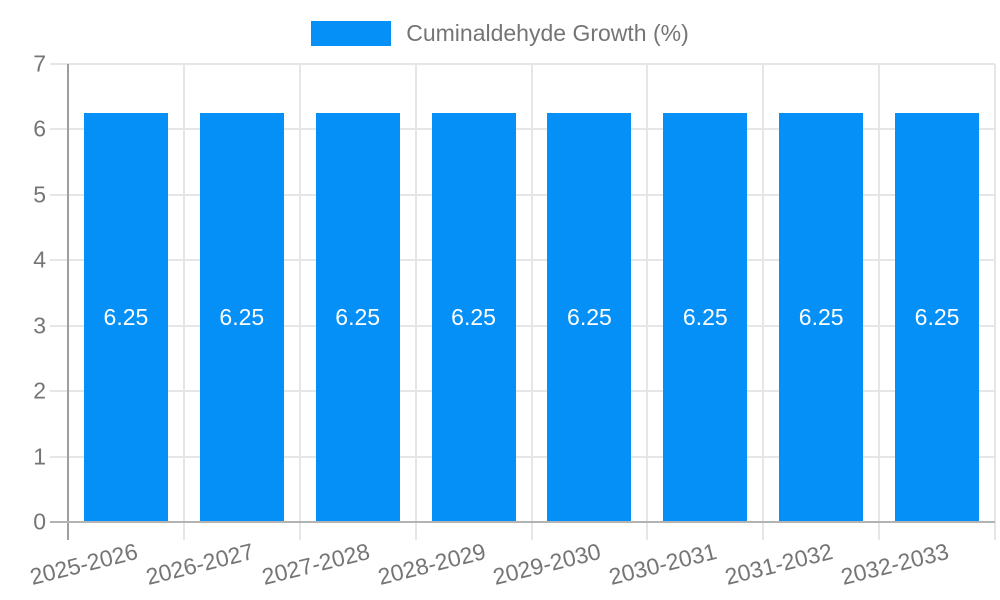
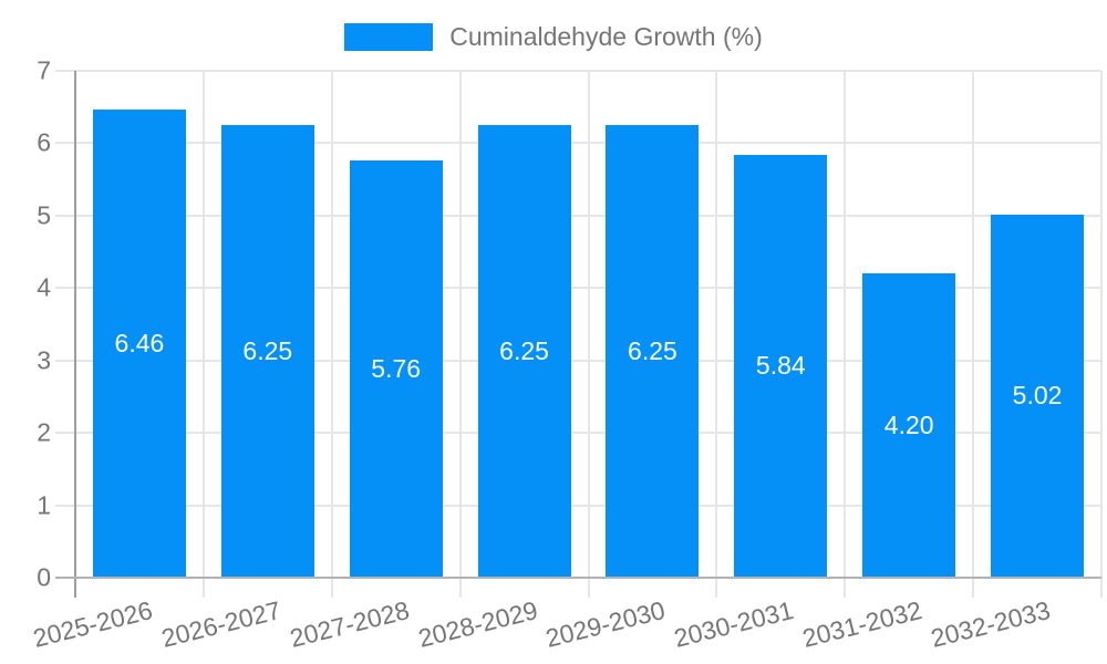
2025-2026: 6.25 -> 6.46
2027-2028: 6.25 -> 5.76
2030-2031: 6.25 -> 5.84
2031-2032: 6.25 -> 4.20
2032-2033: 6.25 -> 5.02
